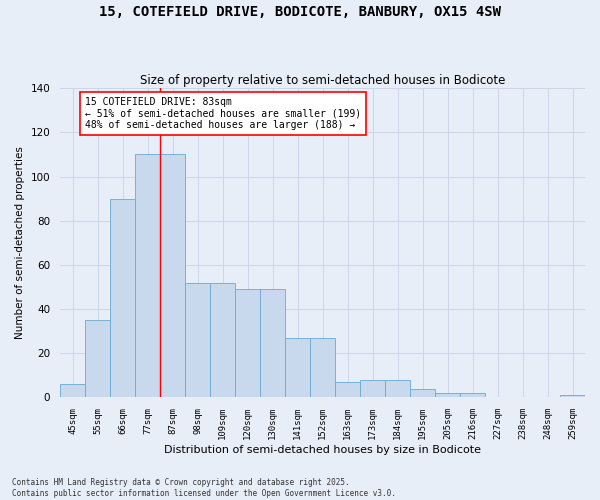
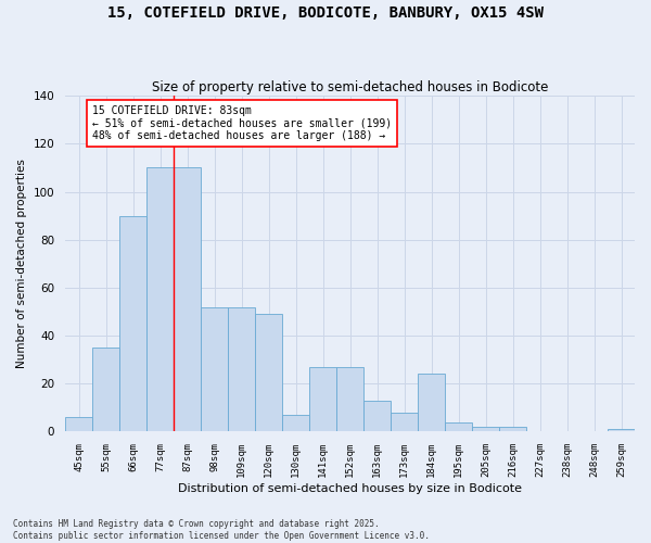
130sqm: 49 -> 7
163sqm: 7 -> 13
184sqm: 8 -> 24
